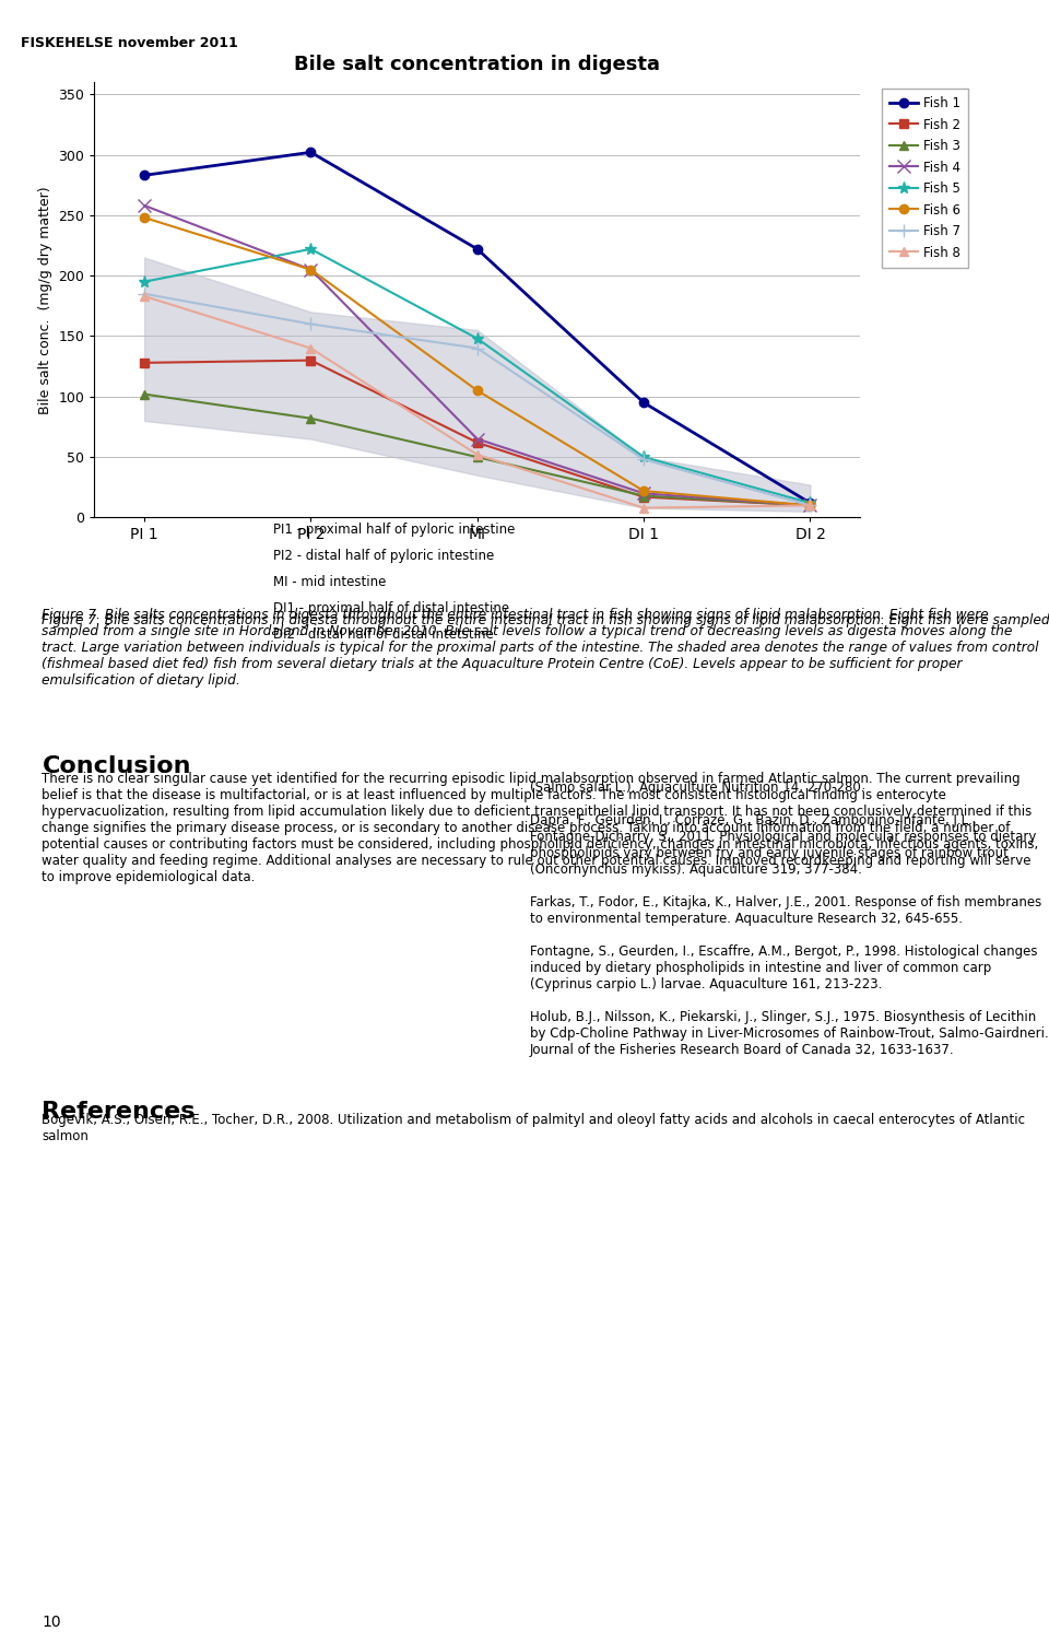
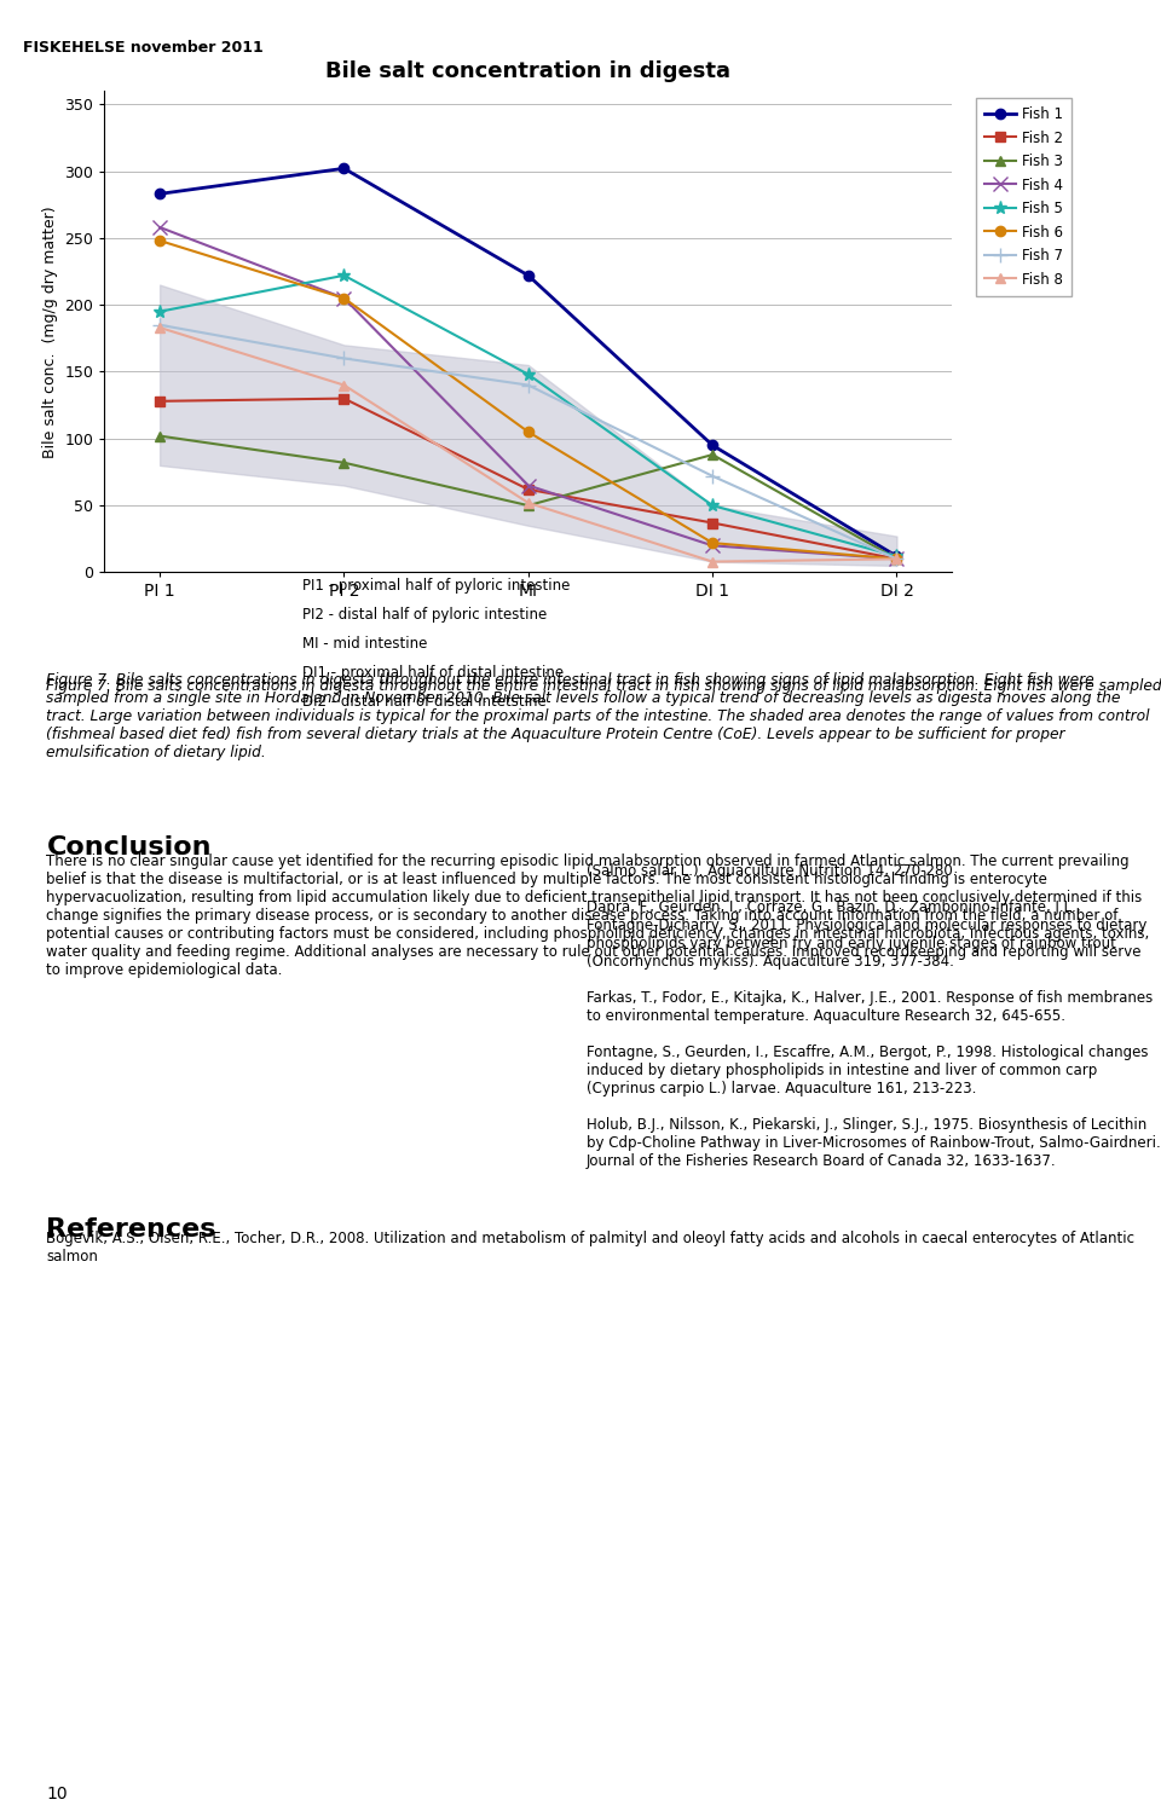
Fish 2/DI 1: 17 -> 37
Fish 3/DI 1: 18 -> 88
Fish 7/DI 1: 48 -> 72
